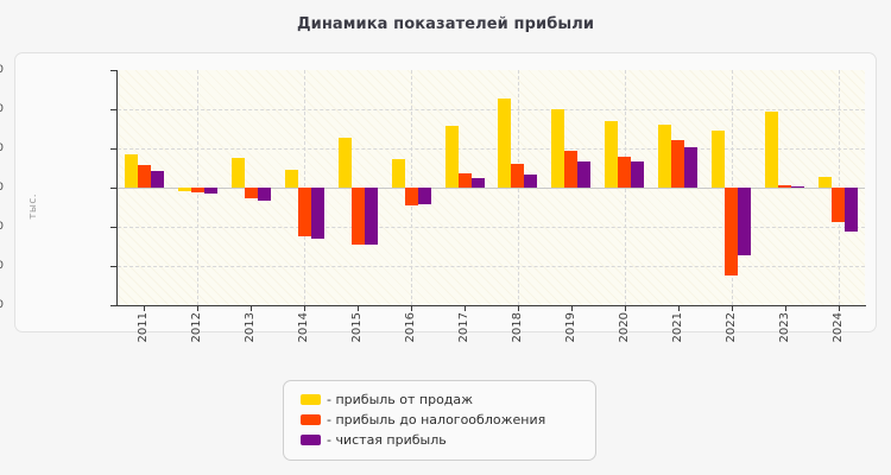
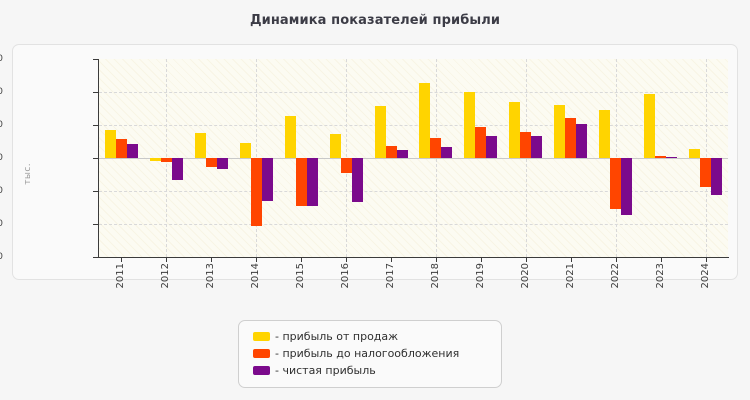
- чистая прибыль/2012: -400000 -> -2000000
- прибыль до налогообложения/2014: -3700000 -> -6200000
- чистая прибыль/2016: -1300000 -> -4000000
- прибыль до налогообложения/2022: -6700000 -> -4600000
